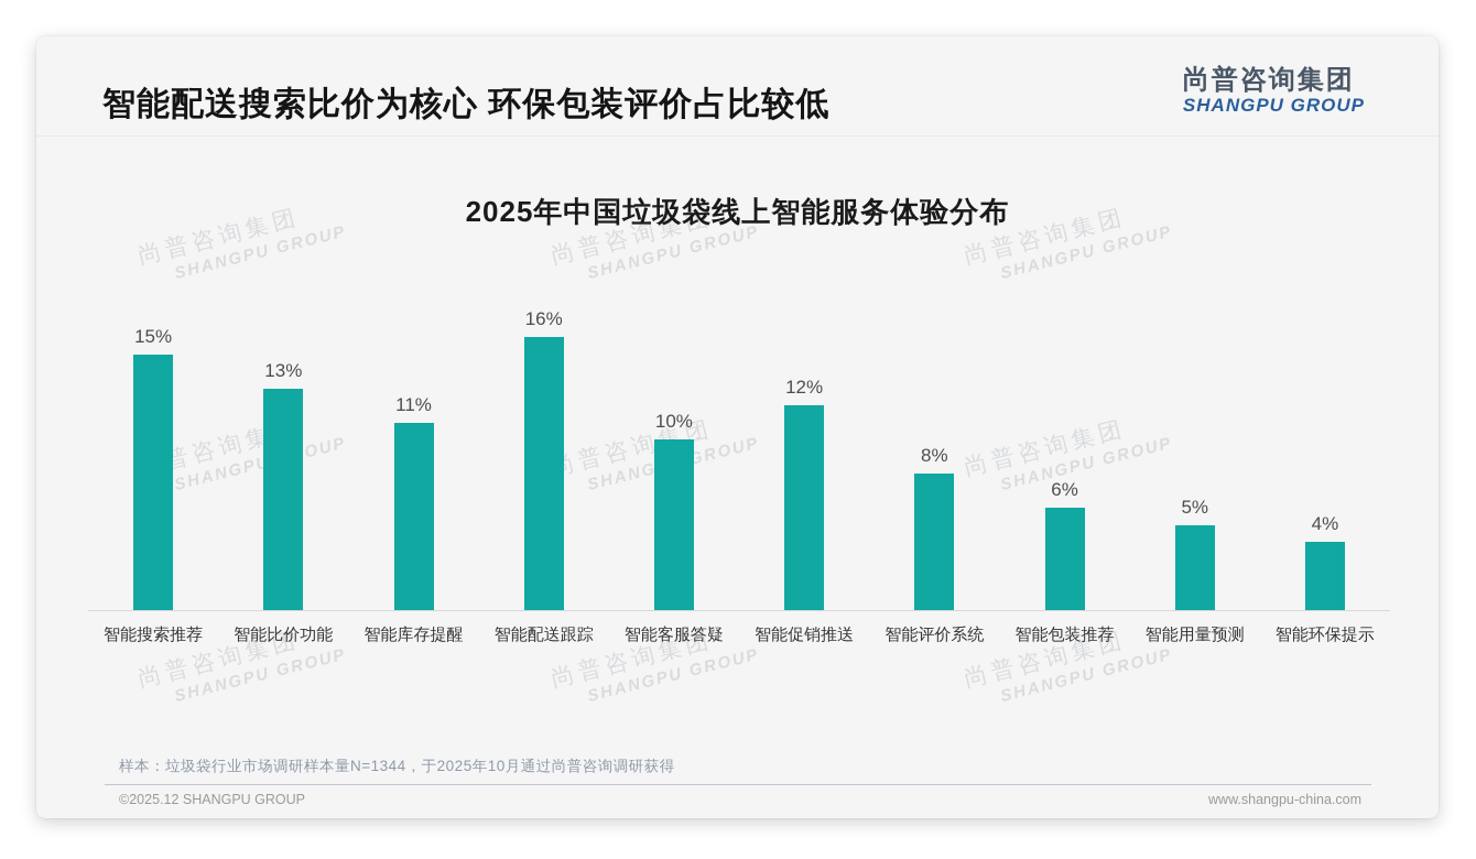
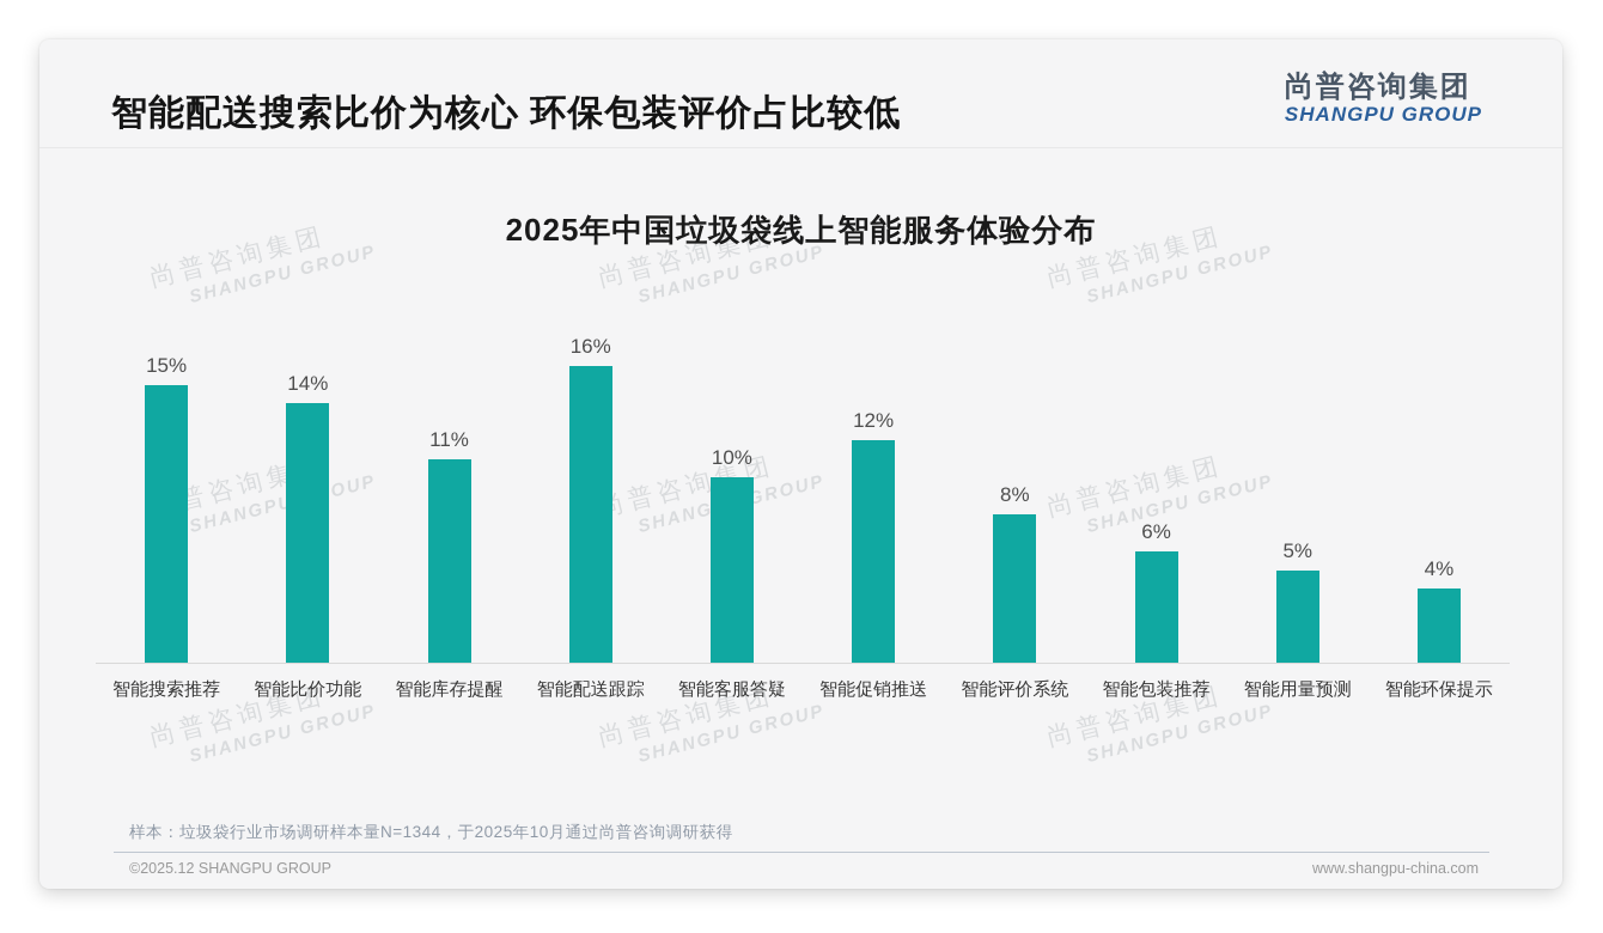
智能比价功能: 13% -> 14%
